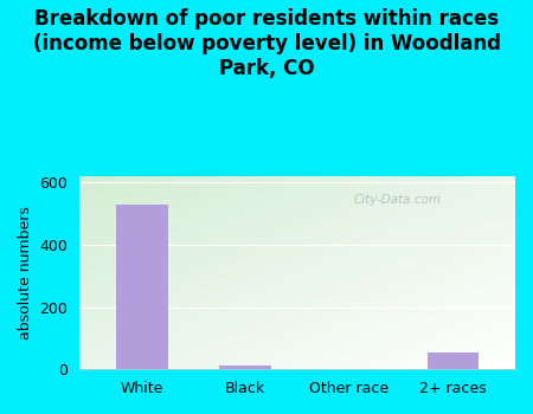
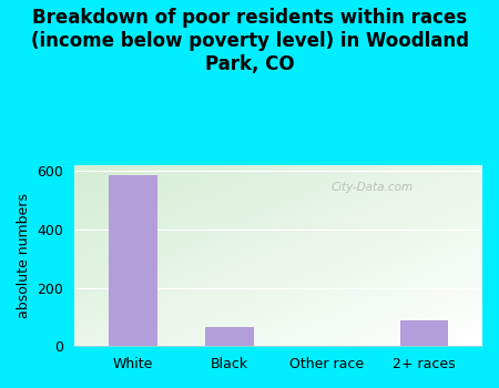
White: 530 -> 585
Black: 14 -> 65
2+ races: 55 -> 90
